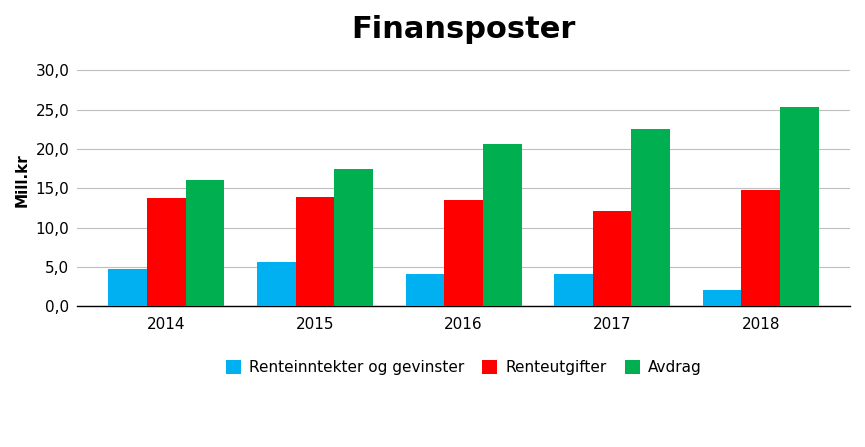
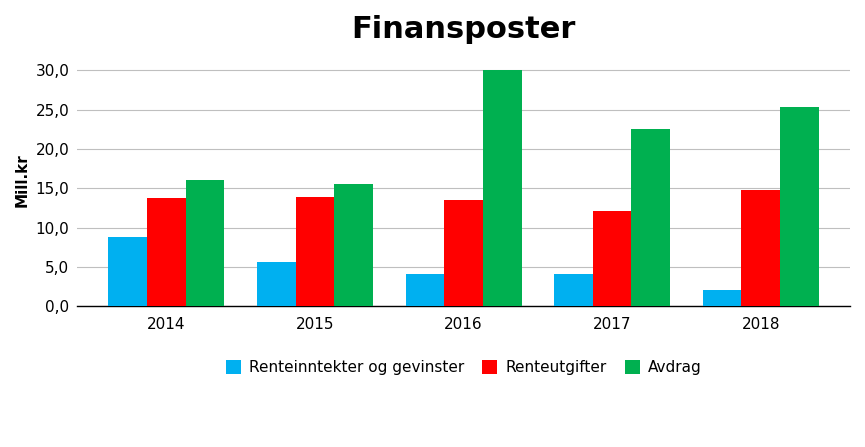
Renteinntekter og gevinster/2014: 4,8 -> 8,8
Avdrag/2015: 17,4 -> 15,6
Avdrag/2016: 20,6 -> 30,0
